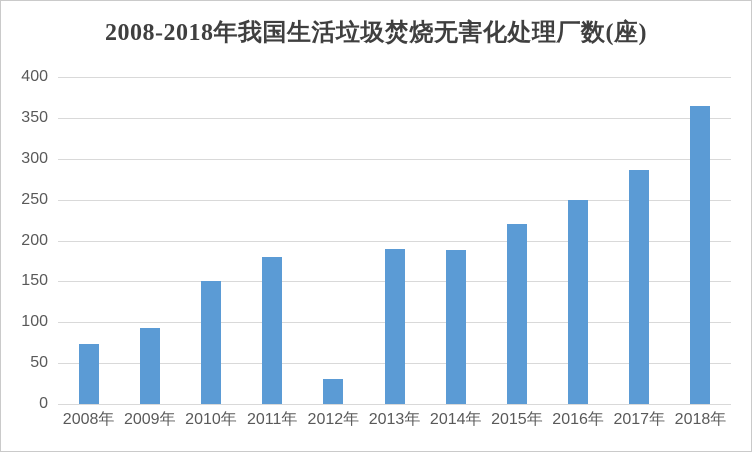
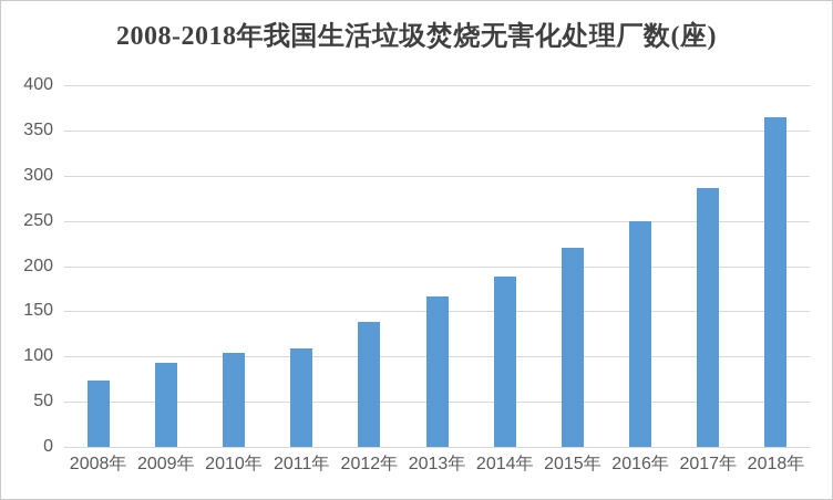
2010年: 150 -> 100
2011年: 180 -> 110
2012年: 30 -> 140
2013年: 190 -> 170
